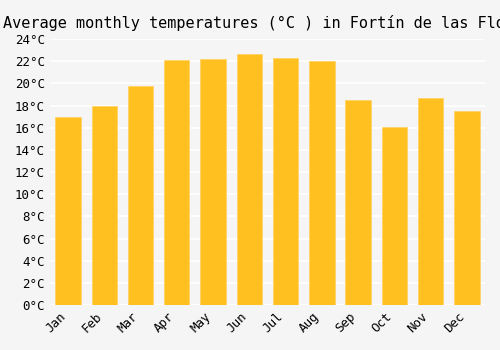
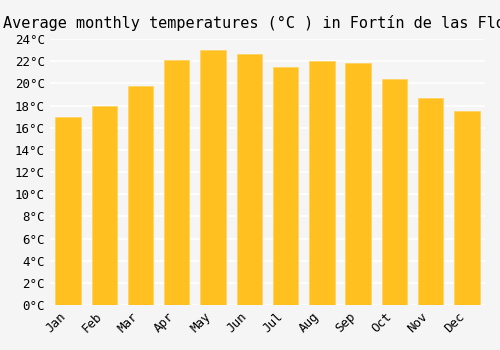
May: 22.2°C -> 23.0°C
Jul: 22.3°C -> 21.5°C
Sep: 18.5°C -> 21.8°C
Oct: 16.1°C -> 20.4°C
